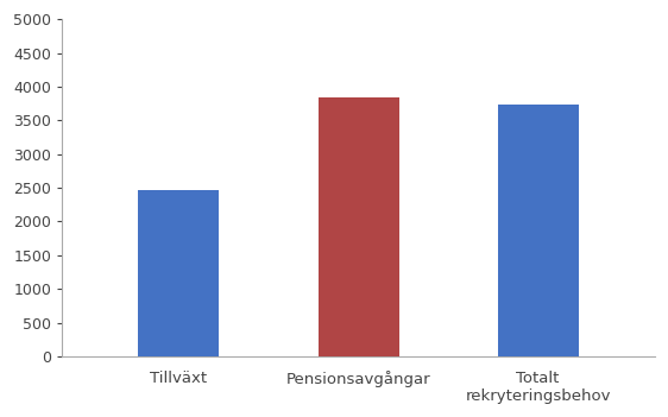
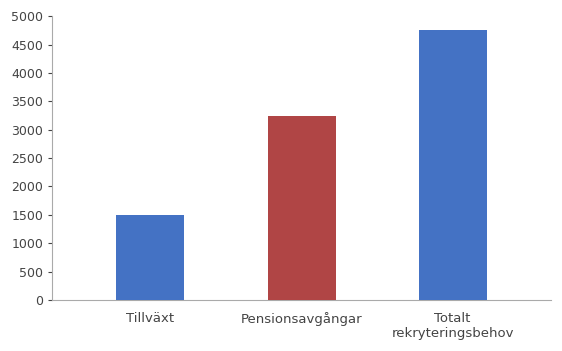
Tillväxt: 2460 -> 1500
Pensionsavgångar: 3840 -> 3250
Totalt rekryteringsbehov: 3740 -> 4750
